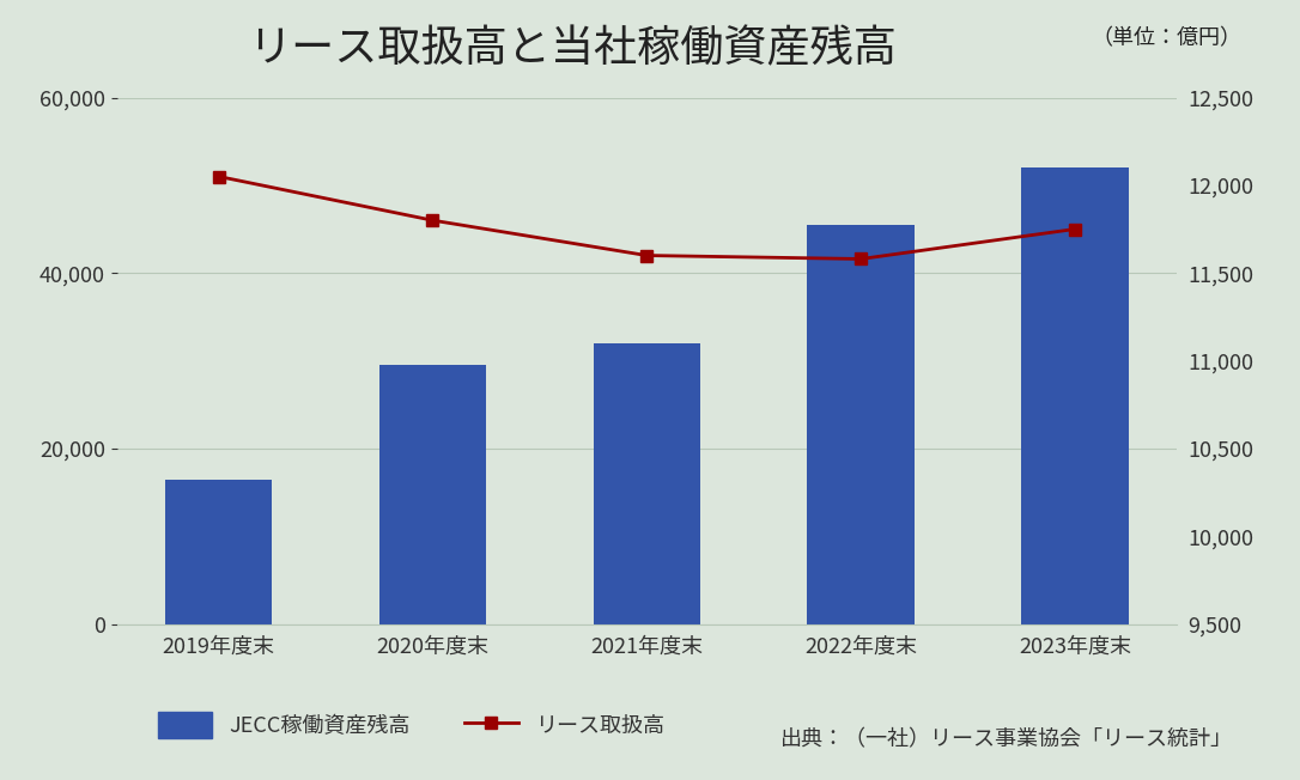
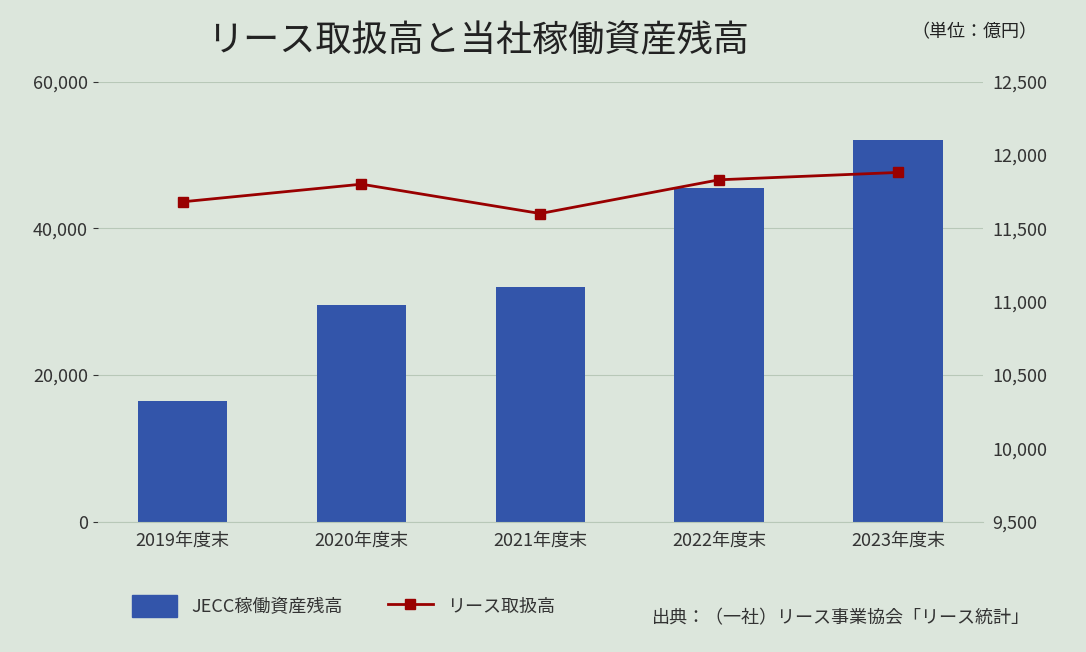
リース取扱高/2019年度末: 12,050 -> 11,680
リース取扱高/2022年度末: 11,580 -> 11,830
リース取扱高/2023年度末: 11,750 -> 11,880
